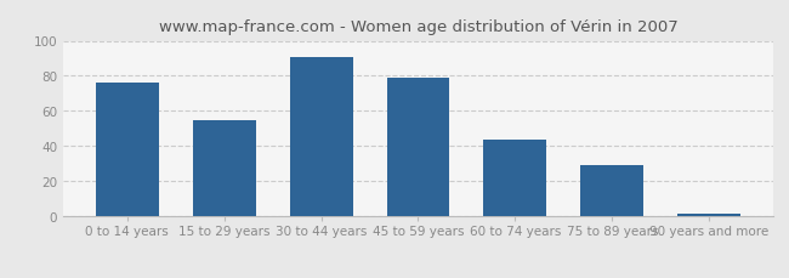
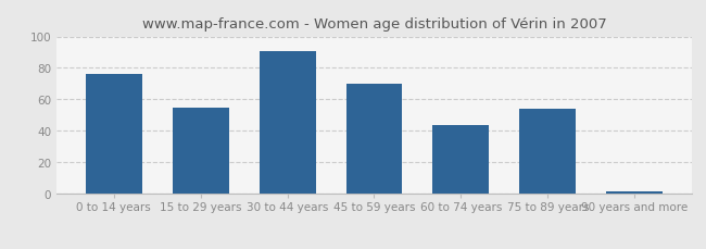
45 to 59 years: 79 -> 70
75 to 89 years: 29 -> 54
